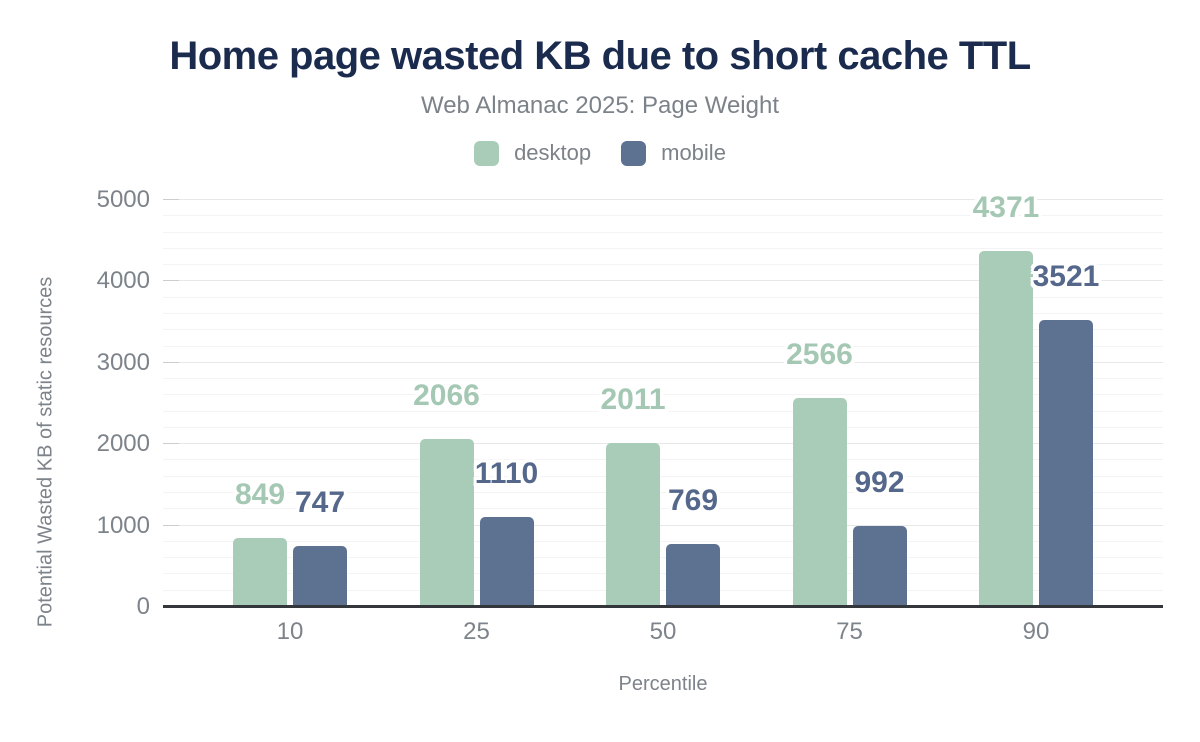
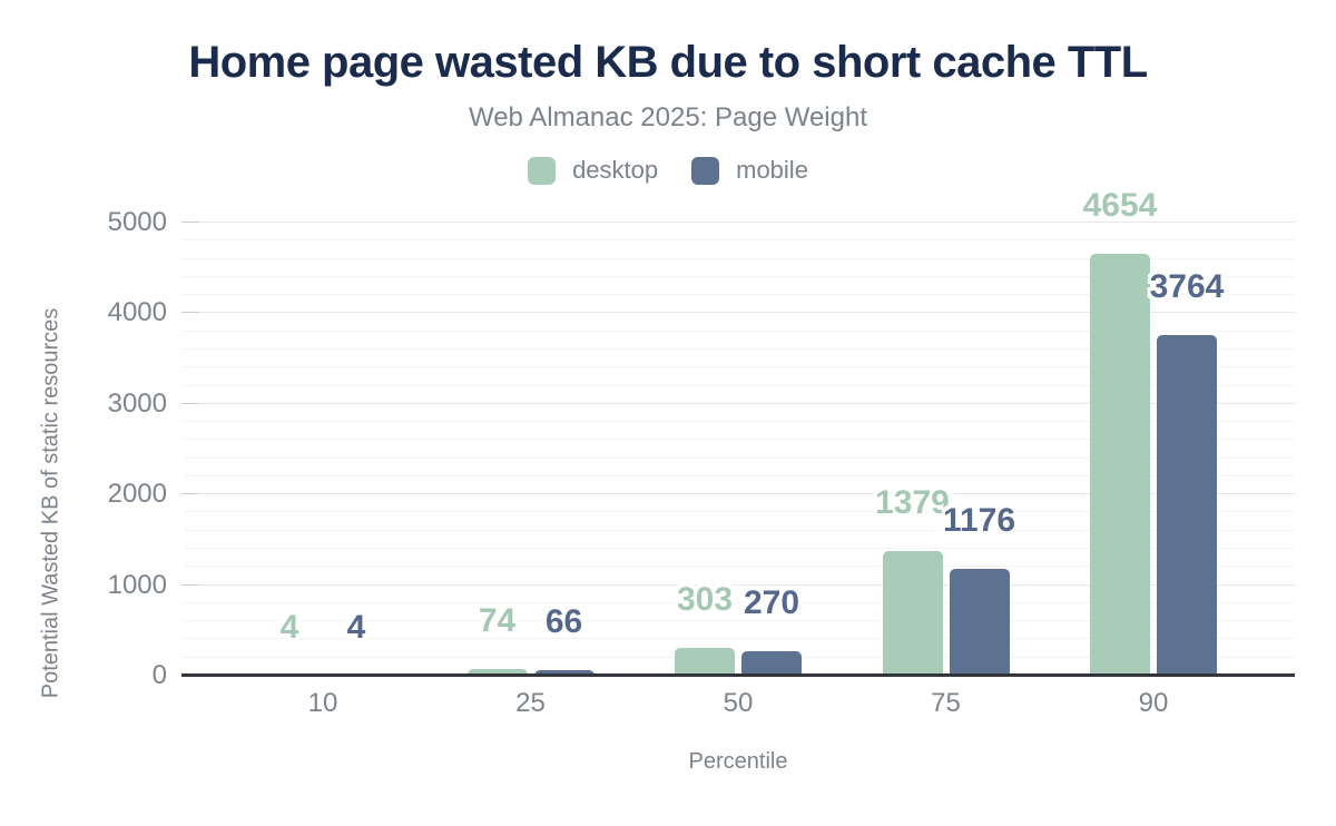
desktop/10: 849 -> 4
mobile/10: 747 -> 4
desktop/25: 2066 -> 74
mobile/25: 1110 -> 66
desktop/50: 2011 -> 303
mobile/50: 769 -> 270
desktop/75: 2566 -> 1379
mobile/75: 992 -> 1176
desktop/90: 4371 -> 4654
mobile/90: 3521 -> 3764
